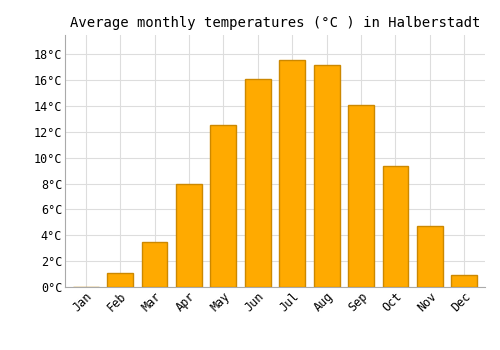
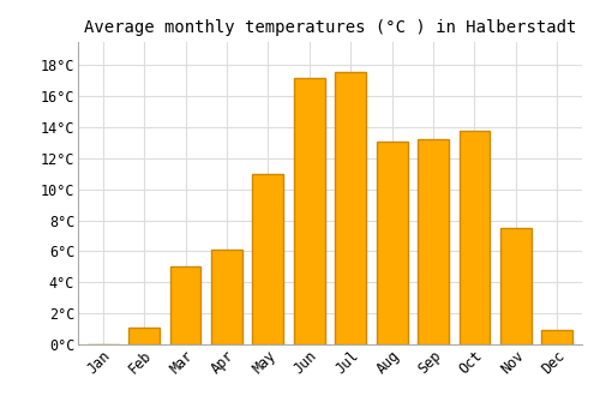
Mar: 3.5°C -> 5.0°C
Apr: 8.0°C -> 6.1°C
May: 12.5°C -> 11.0°C
Jun: 16.1°C -> 17.2°C
Aug: 17.2°C -> 13.1°C
Sep: 14.1°C -> 13.2°C
Oct: 9.4°C -> 13.8°C
Nov: 4.7°C -> 7.5°C
